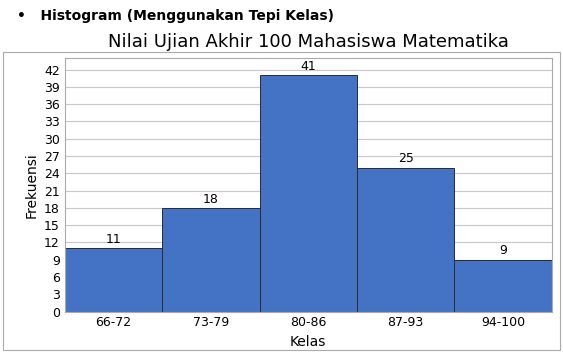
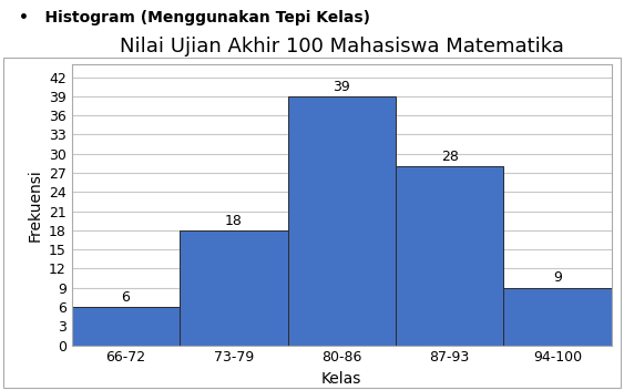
66-72: 11 -> 6
80-86: 41 -> 39
87-93: 25 -> 28
